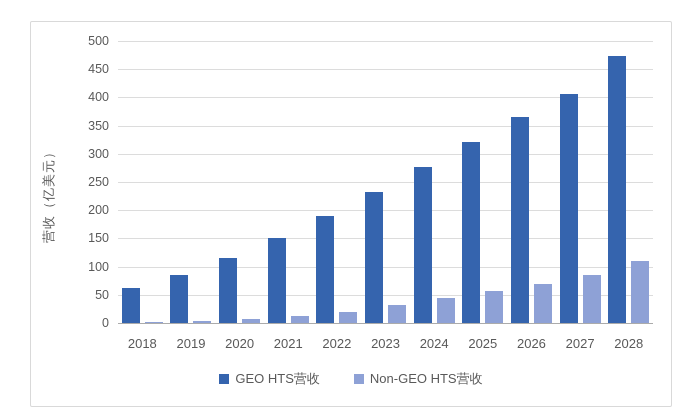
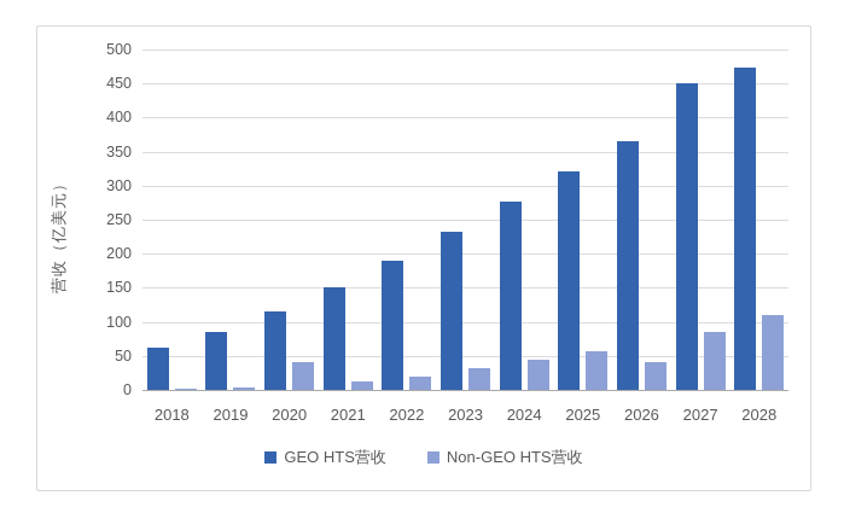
Non-GEO HTS营收/2020: 10 -> 40
Non-GEO HTS营收/2026: 70 -> 40
GEO HTS营收/2027: 410 -> 450
